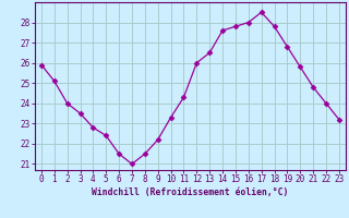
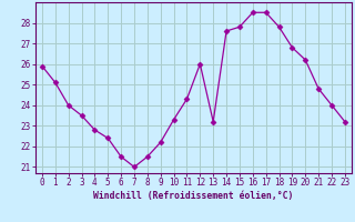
13: 26.5 -> 23.2
16: 28.0 -> 28.5
20: 25.8 -> 26.2
